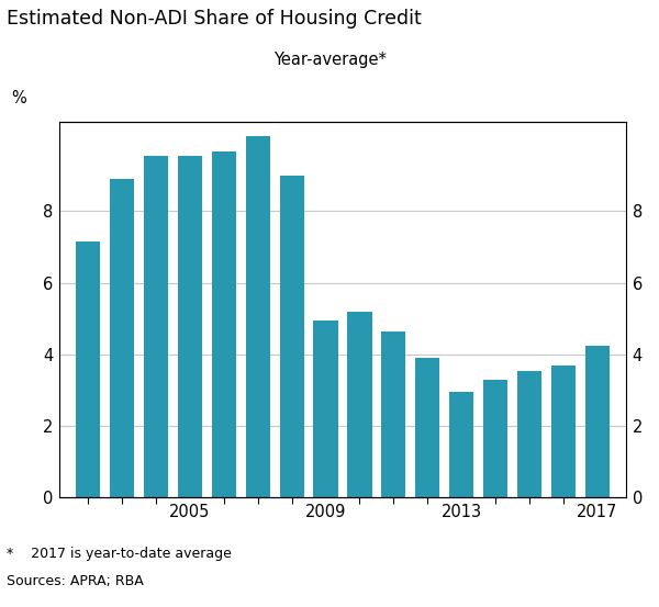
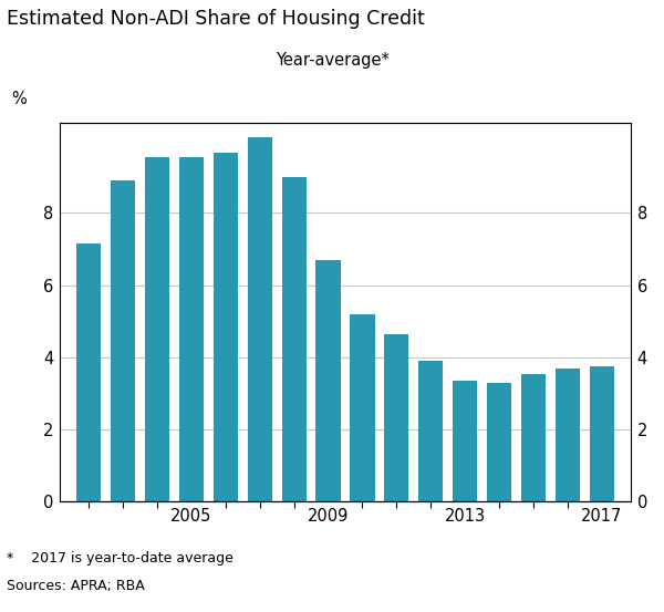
2009: 4.95 -> 6.70
2013: 2.95 -> 3.35
2017: 4.25 -> 3.75
